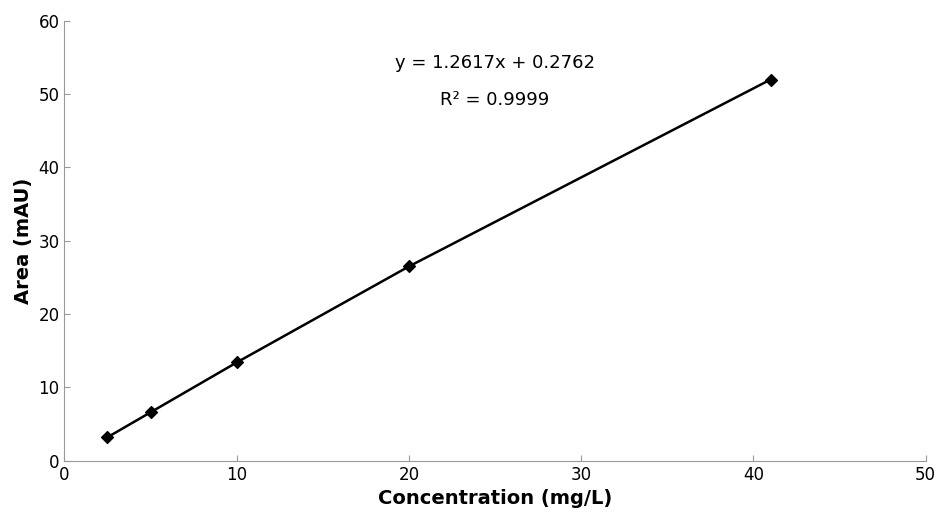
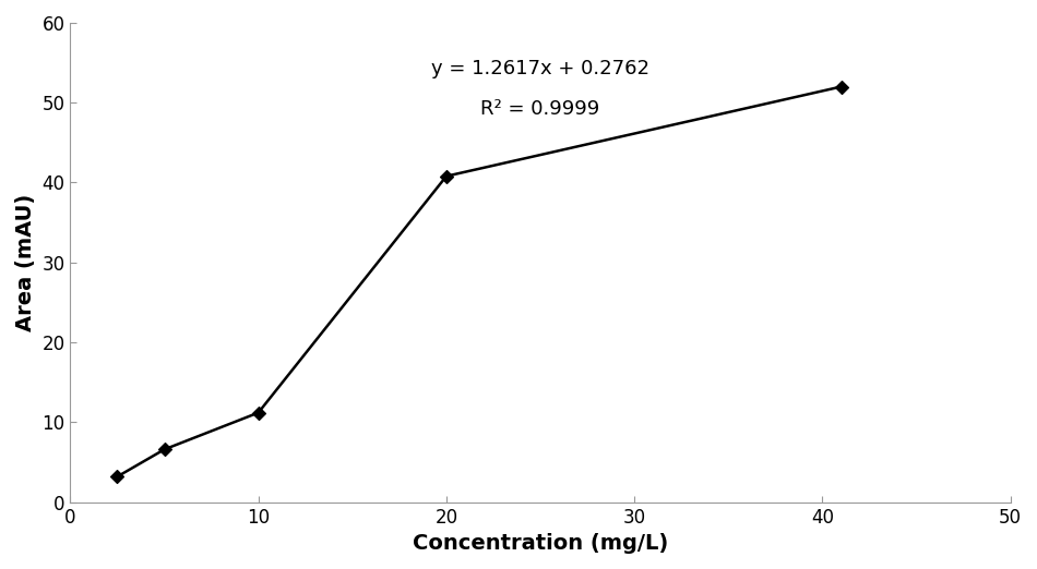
10: 13.4 -> 11.2
20: 26.5 -> 40.8
